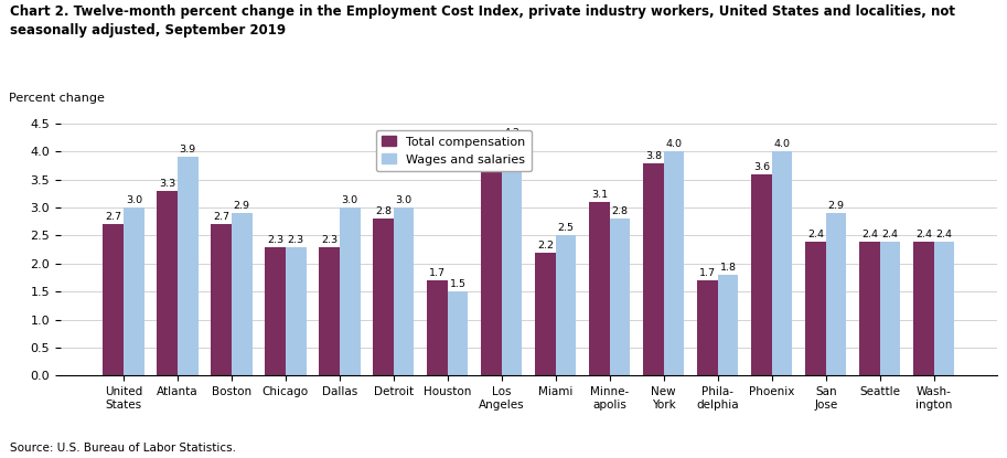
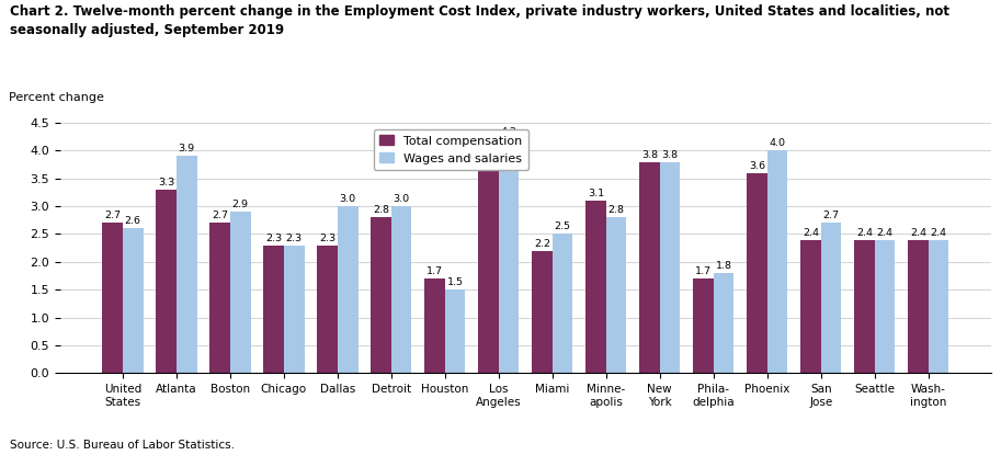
Wages and salaries/United States: 3.0 -> 2.6
Wages and salaries/New York: 4.0 -> 3.8
Wages and salaries/San Jose: 2.9 -> 2.7
